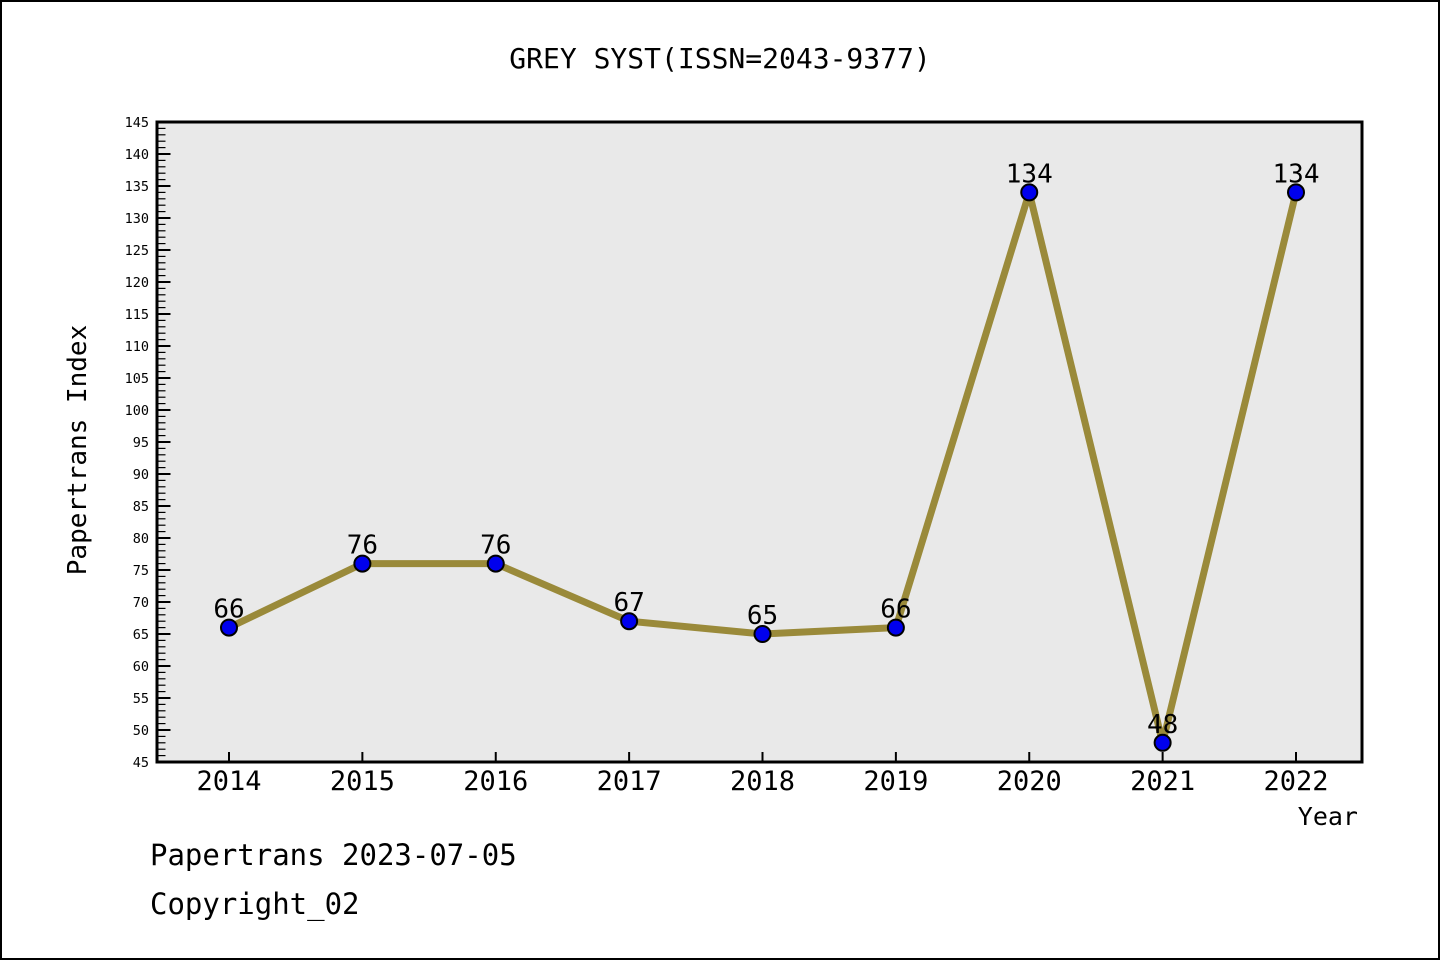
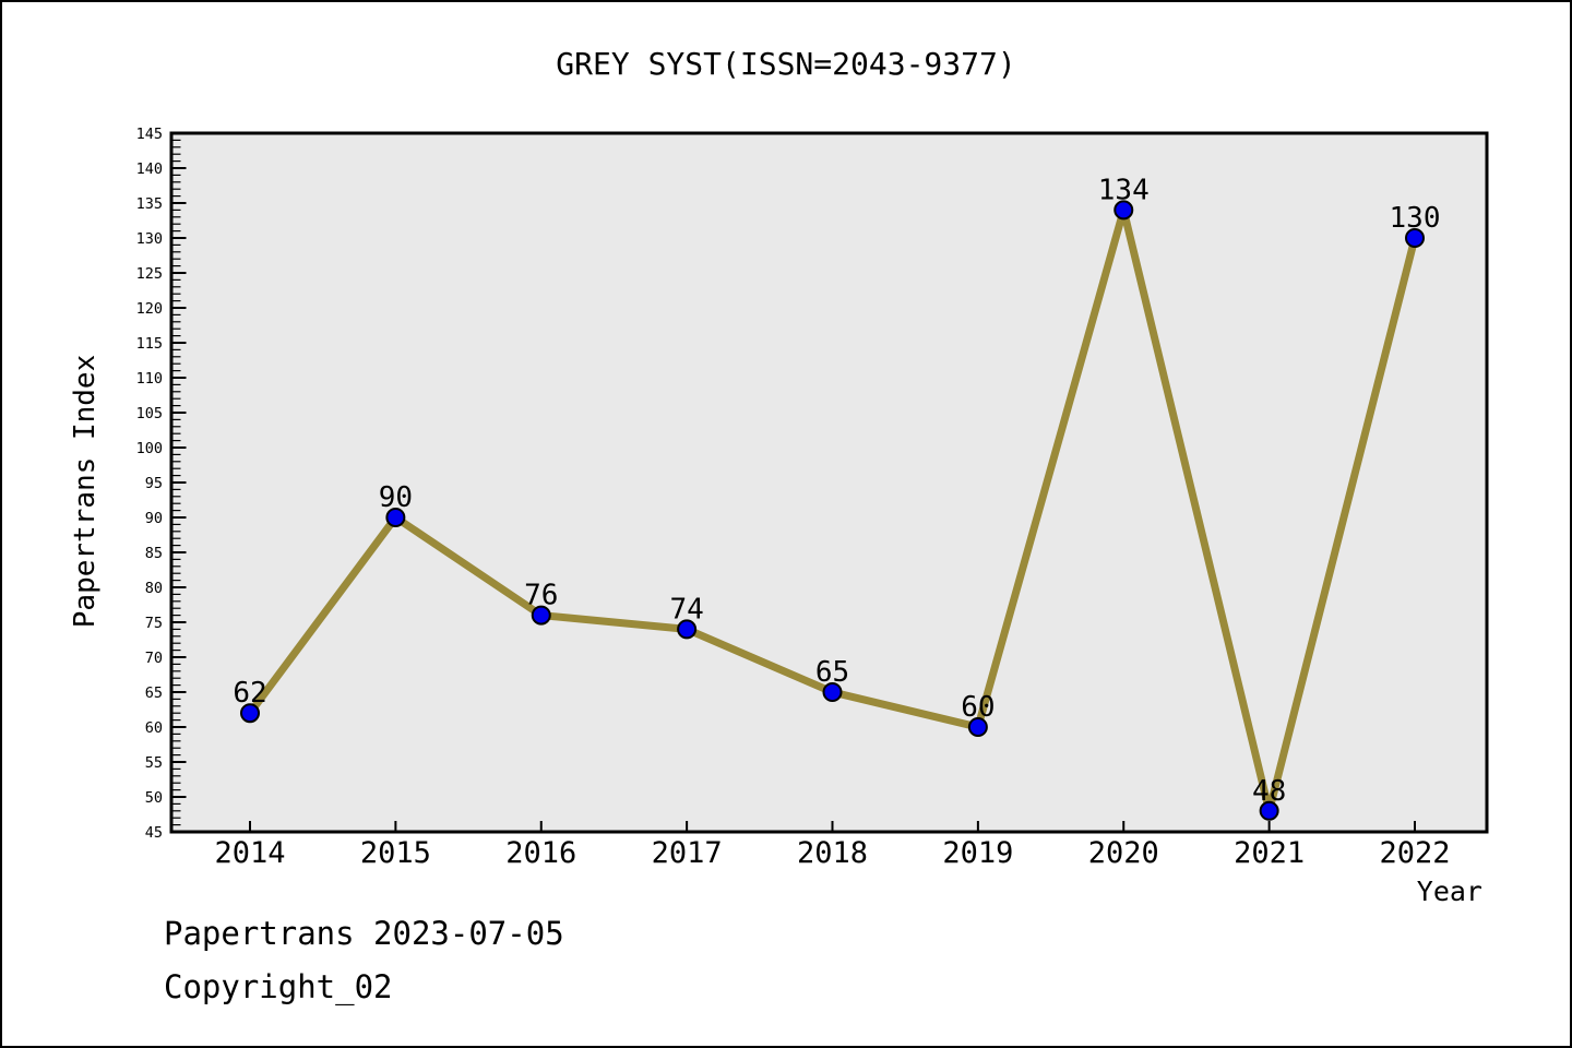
2014: 66 -> 62
2015: 76 -> 90
2017: 67 -> 74
2019: 66 -> 60
2022: 134 -> 130
